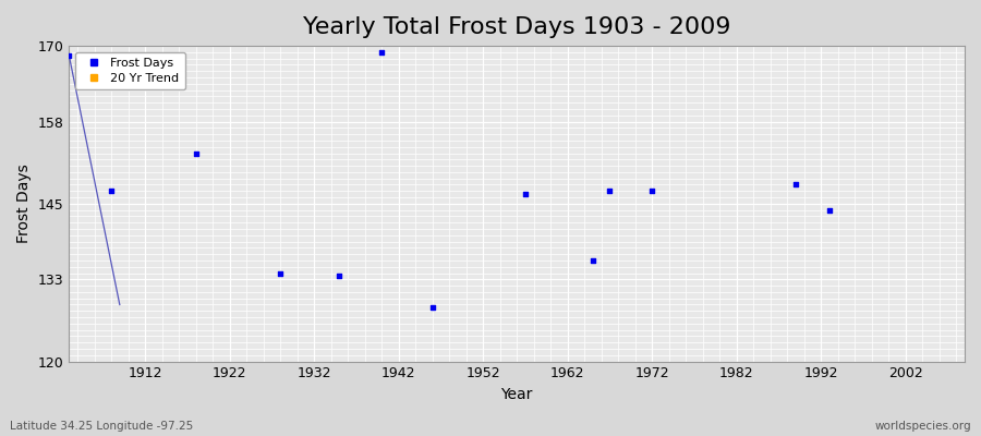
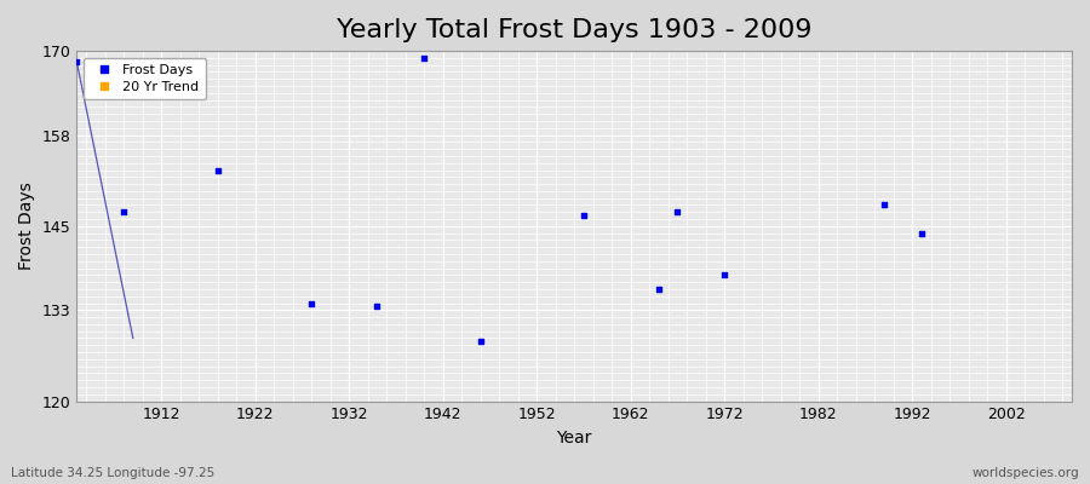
1972: 147.0 -> 138.0
